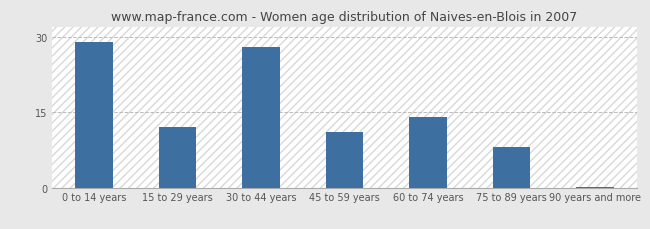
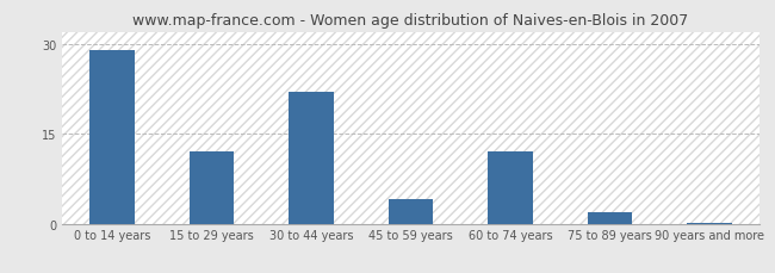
30 to 44 years: 28.0 -> 22.0
45 to 59 years: 11.0 -> 4.0
60 to 74 years: 14.0 -> 12.0
75 to 89 years: 8.0 -> 2.0
